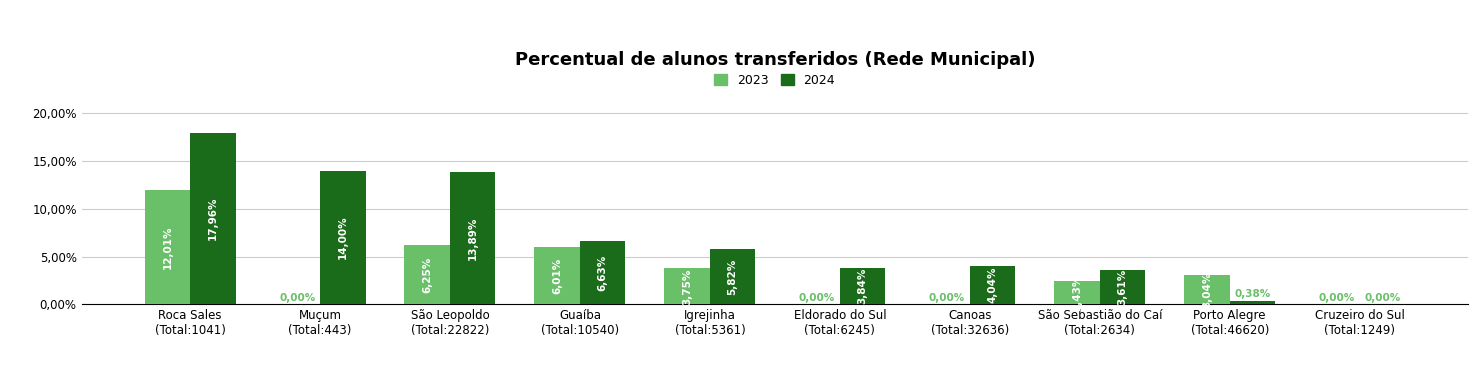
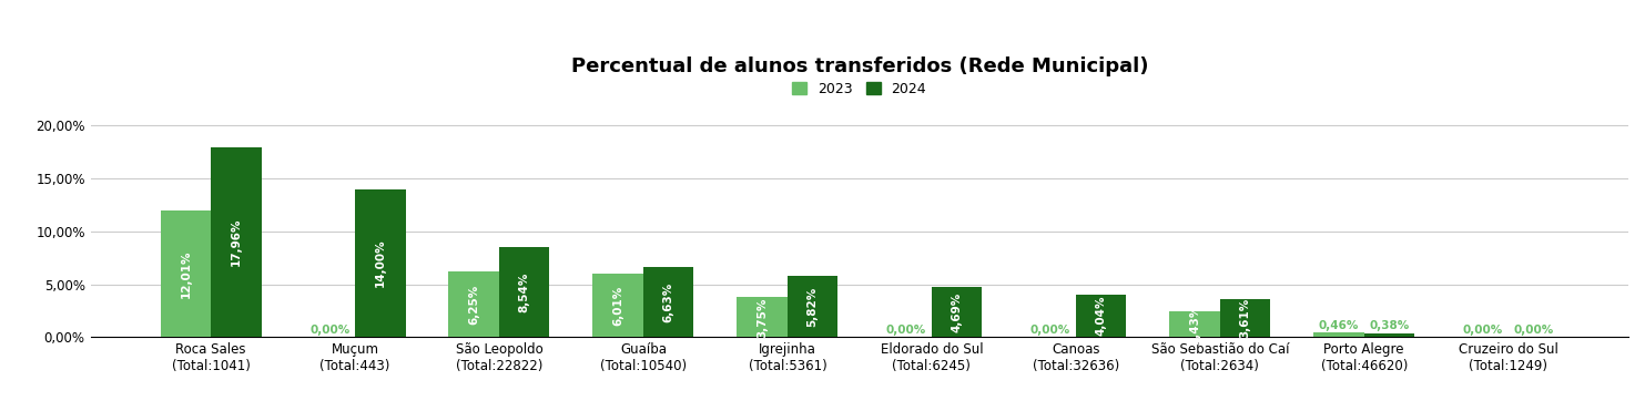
2024/São Leopoldo (Total:22822): 13,89% -> 8,54%
2024/Eldorado do Sul (Total:6245): 3,84% -> 4,69%
2023/Porto Alegre (Total:46620): 3,04% -> 0,46%
